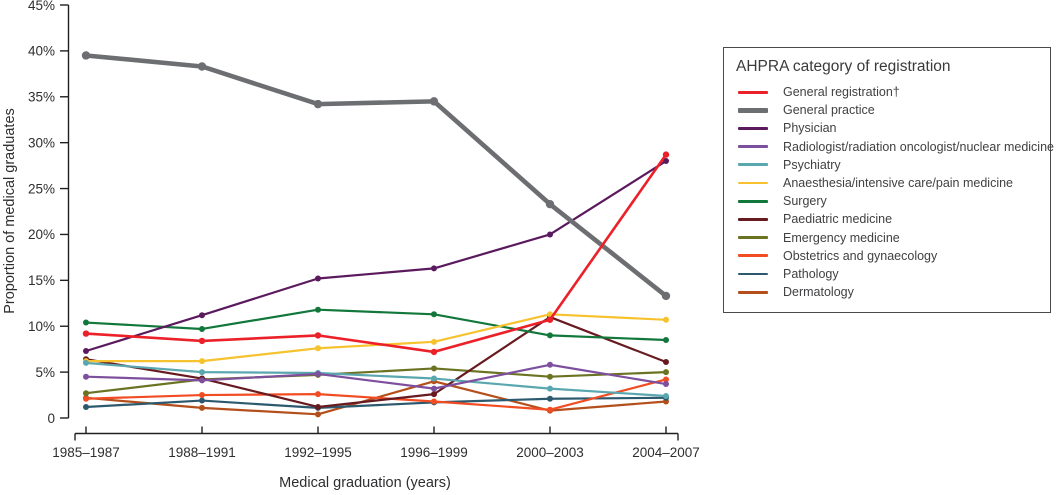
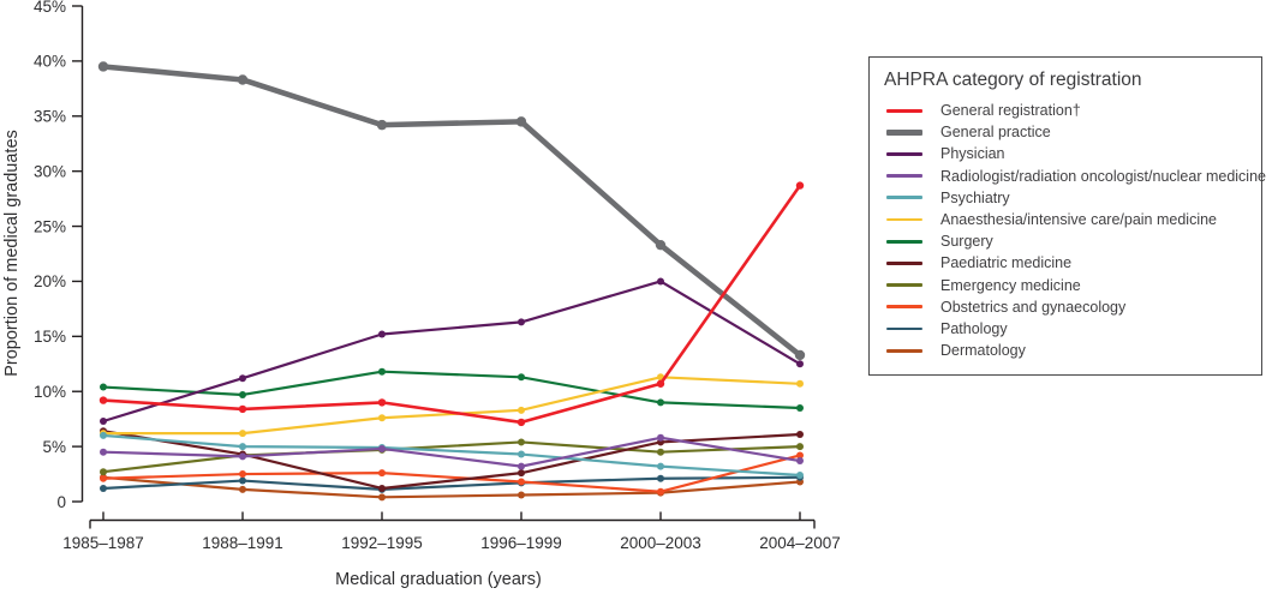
Dermatology/1996–1999: 4% -> 1%
Paediatric medicine/2000–2003: 11% -> 5%
Physician/2004–2007: 28% -> 12%
